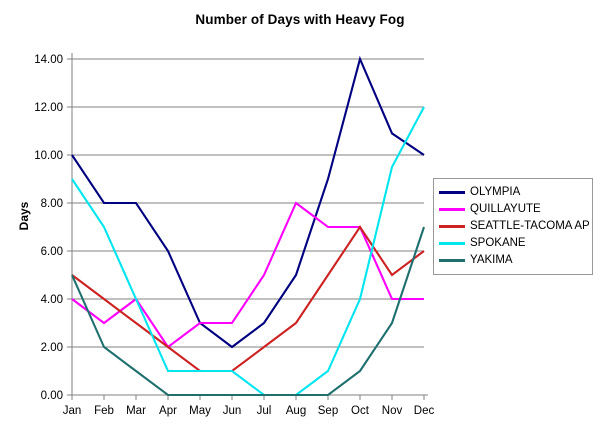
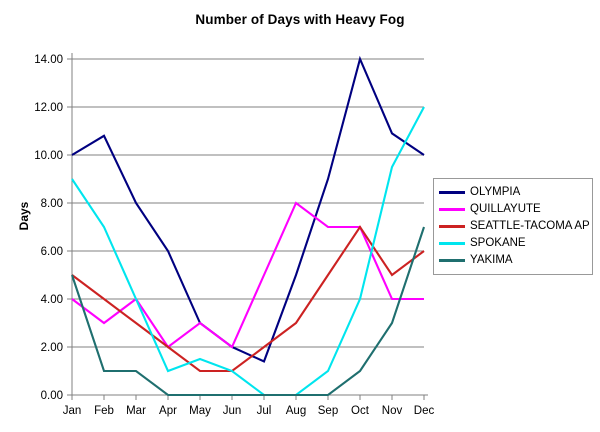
OLYMPIA/Feb: 8.0 -> 10.8
YAKIMA/Feb: 2 -> 1
SPOKANE/May: 1.0 -> 1.5
QUILLAYUTE/Jun: 3 -> 2
OLYMPIA/Jul: 3.0 -> 1.4
